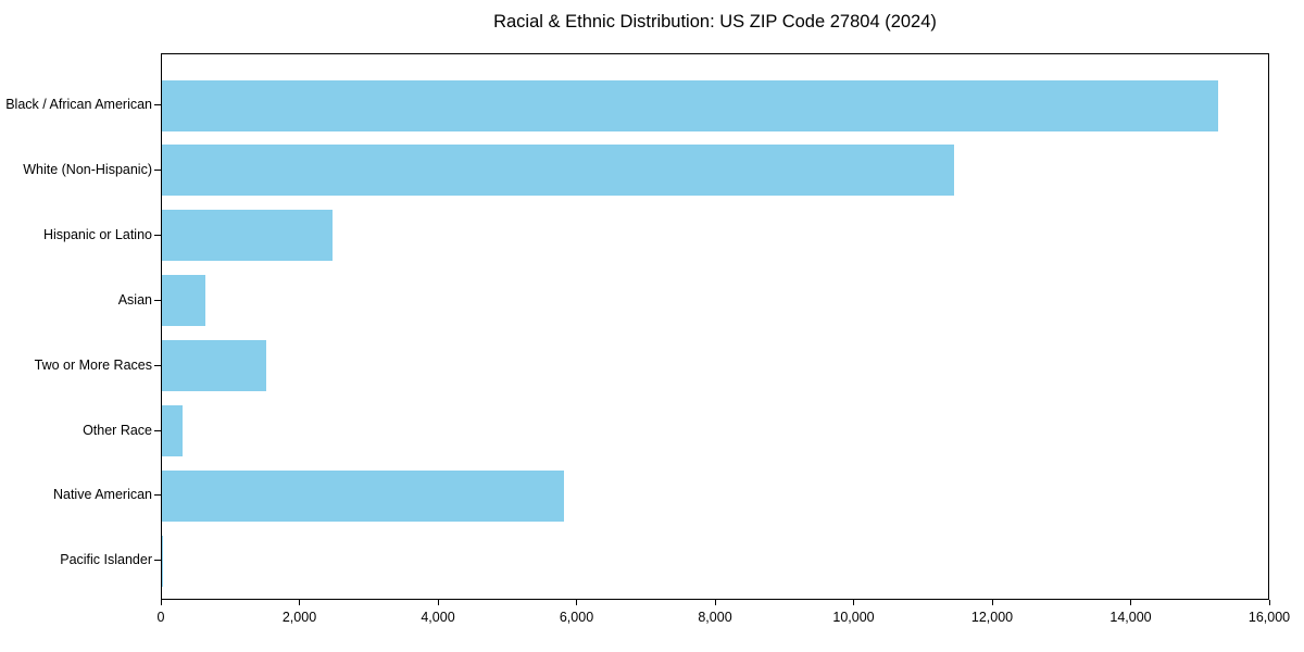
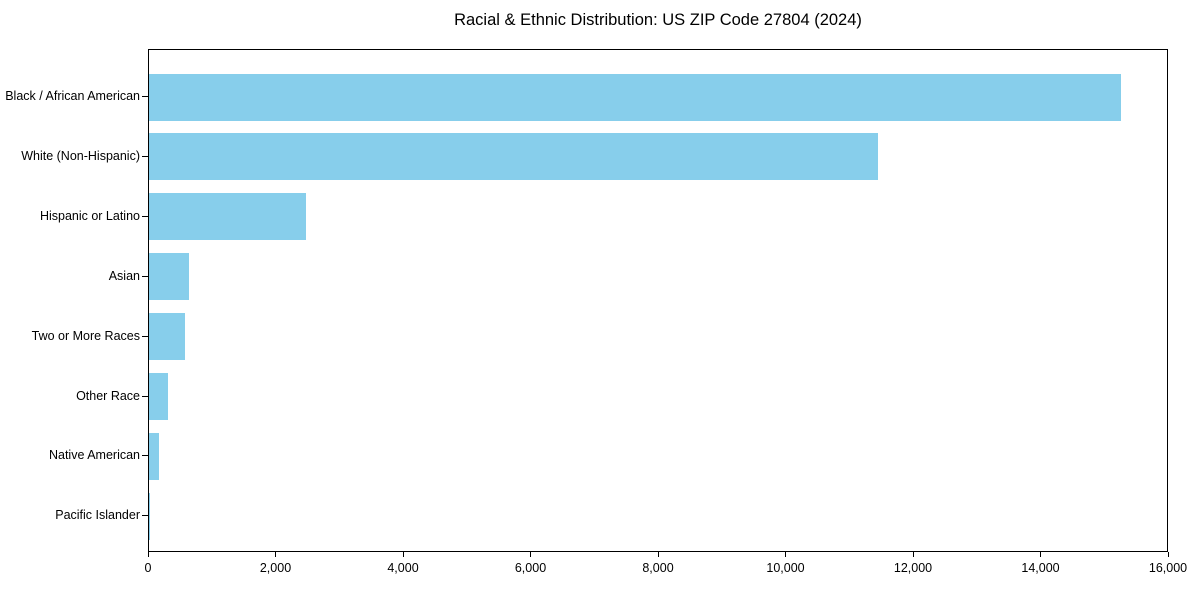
Two or More Races: 1500 -> 600
Native American: 5800 -> 200
